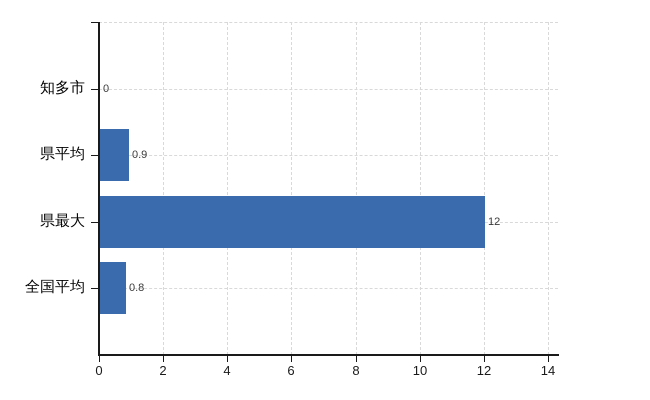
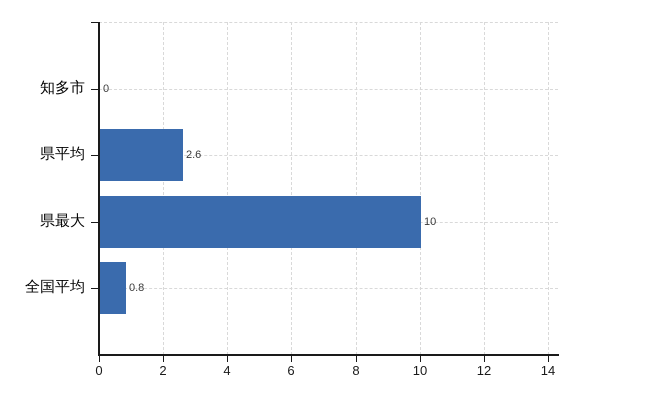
県平均: 0.9 -> 2.6
県最大: 12 -> 10
